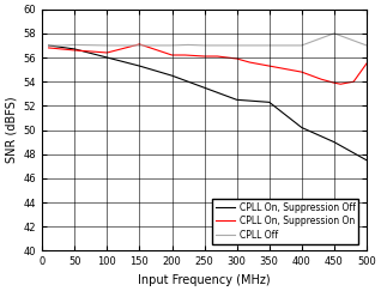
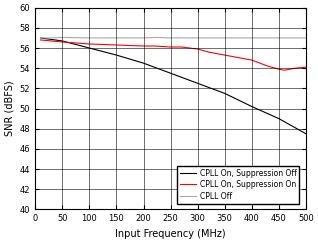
CPLL On, Suppression On/150: 57.1 -> 56.3
CPLL On, Suppression Off/350: 52.3 -> 51.5
CPLL Off/450: 58.0 -> 57.0
CPLL On, Suppression On/500: 55.5 -> 54.1
